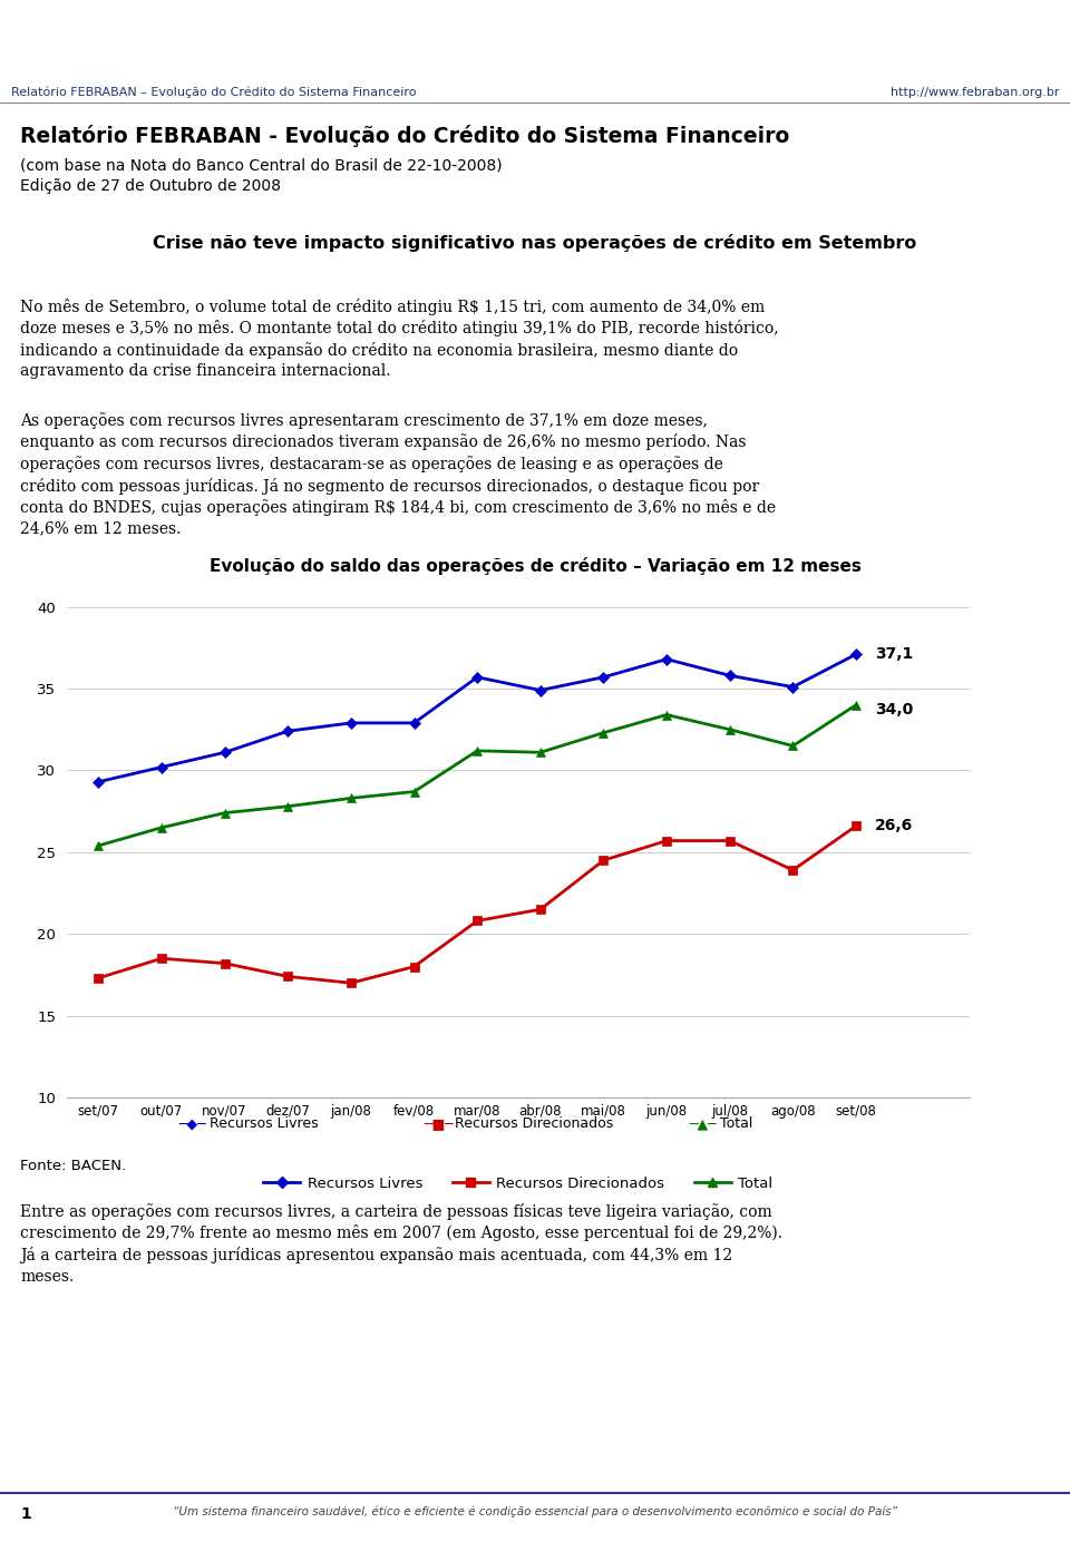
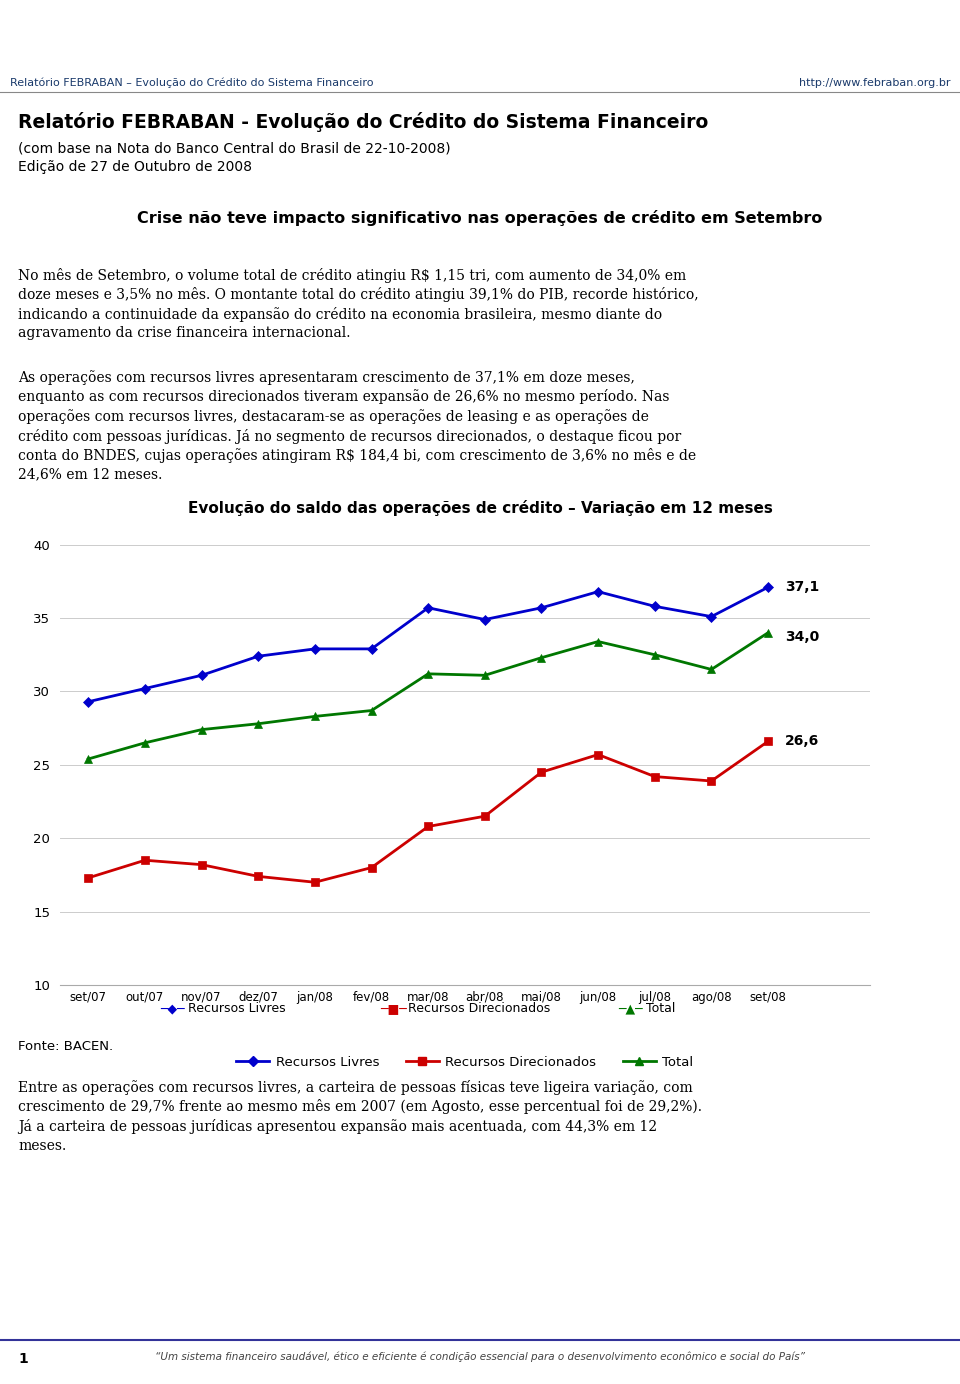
Recursos Direcionados/jul/08: 25.7 -> 24.2
